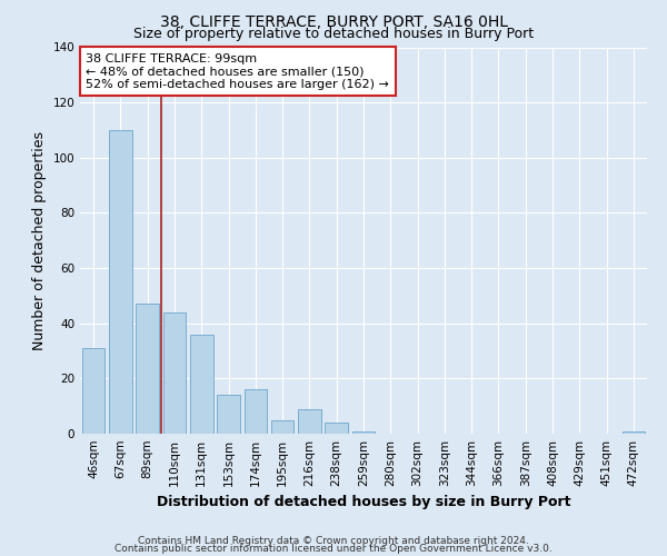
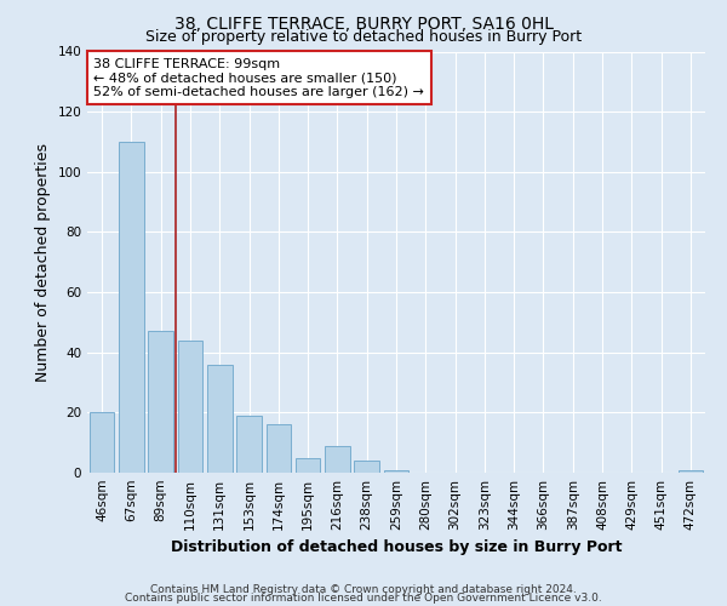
46sqm: 31 -> 20
153sqm: 14 -> 19
